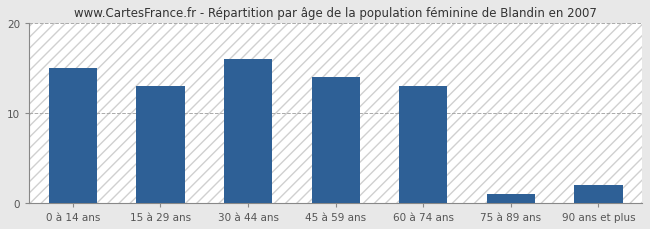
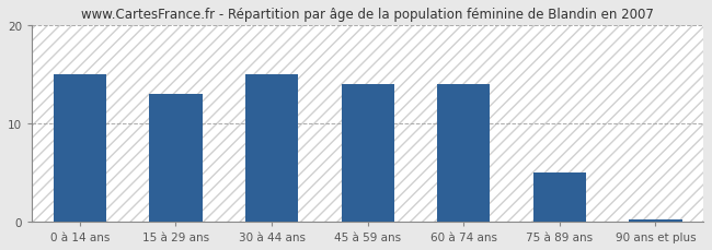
30 à 44 ans: 16.0 -> 15.0
60 à 74 ans: 13.0 -> 14.0
75 à 89 ans: 1.0 -> 5.0
90 ans et plus: 2.0 -> 0.2
